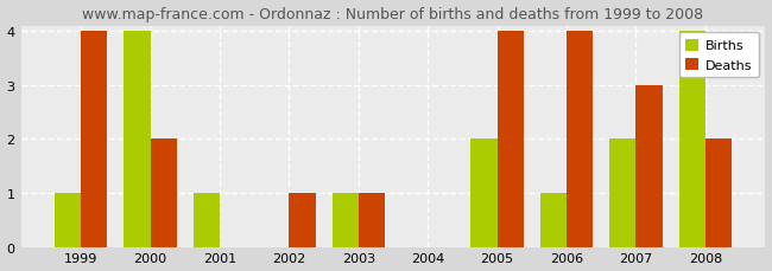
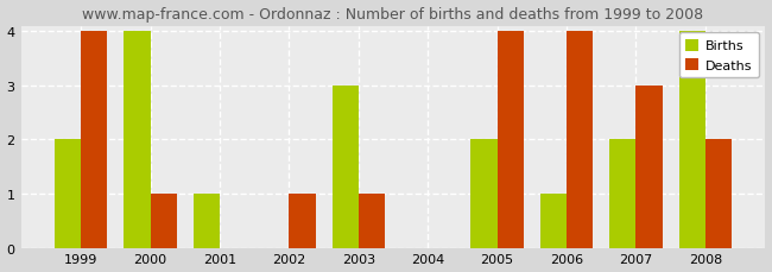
Births/1999: 1 -> 2
Deaths/2000: 2 -> 1
Births/2003: 1 -> 3
